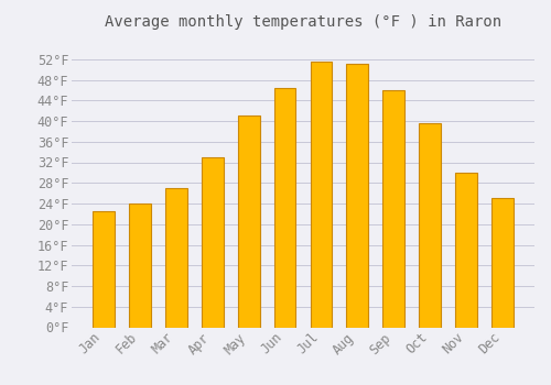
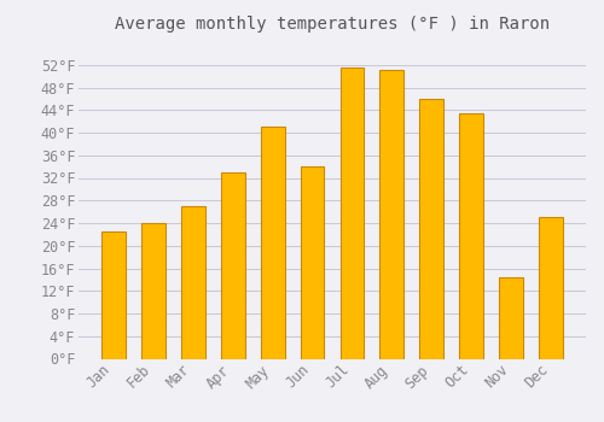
Jun: 46.5°F -> 34.0°F
Oct: 39.5°F -> 43.5°F
Nov: 30.0°F -> 14.5°F
